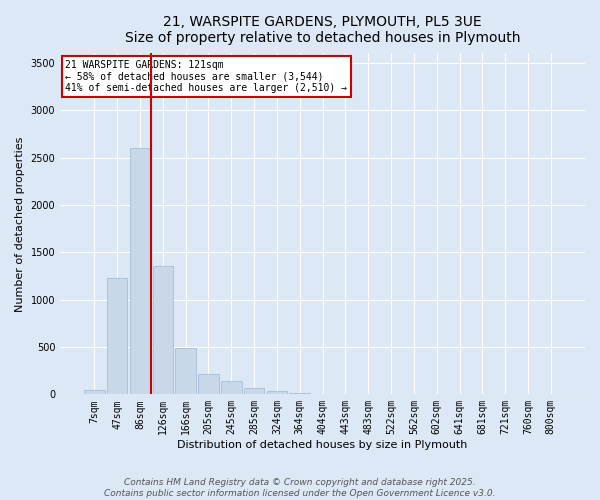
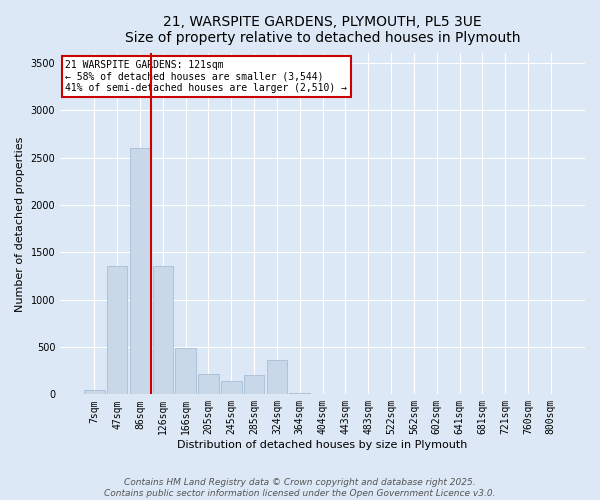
47sqm: 1230 -> 1360
285sqm: 60 -> 200
324sqm: 30 -> 360
